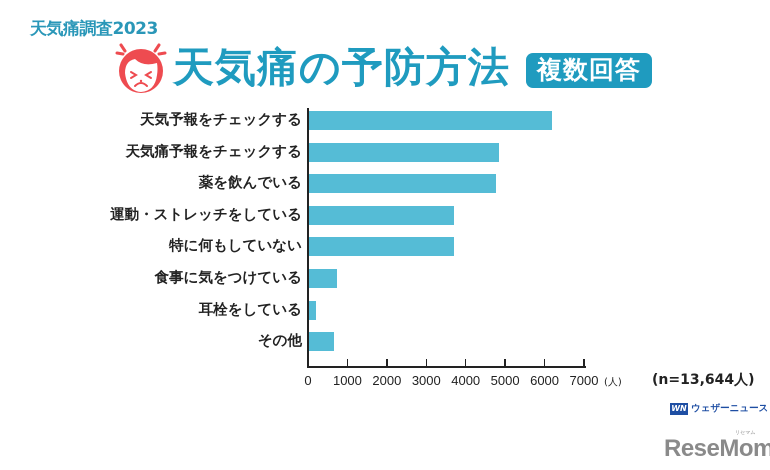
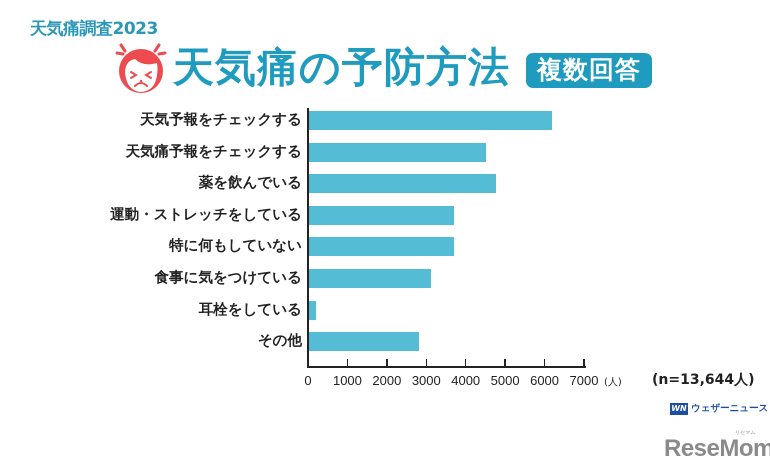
天気痛予報をチェックする: 4800 -> 4500
食事に気をつけている: 700 -> 3100
その他: 600 -> 2800
